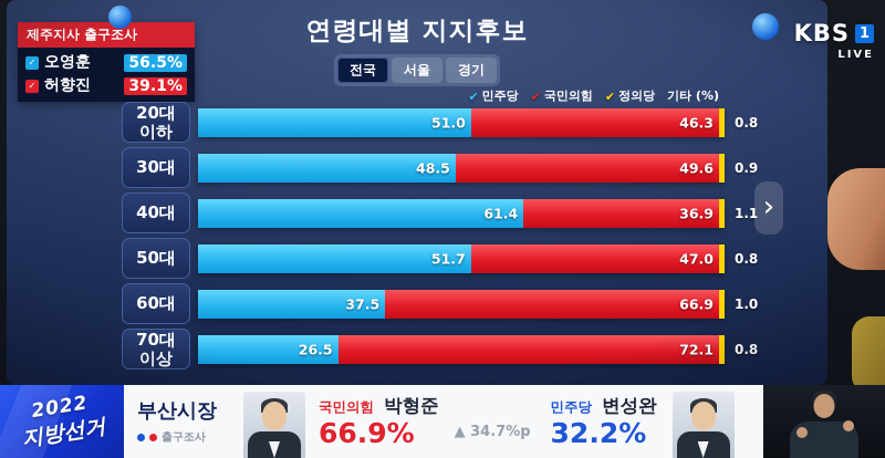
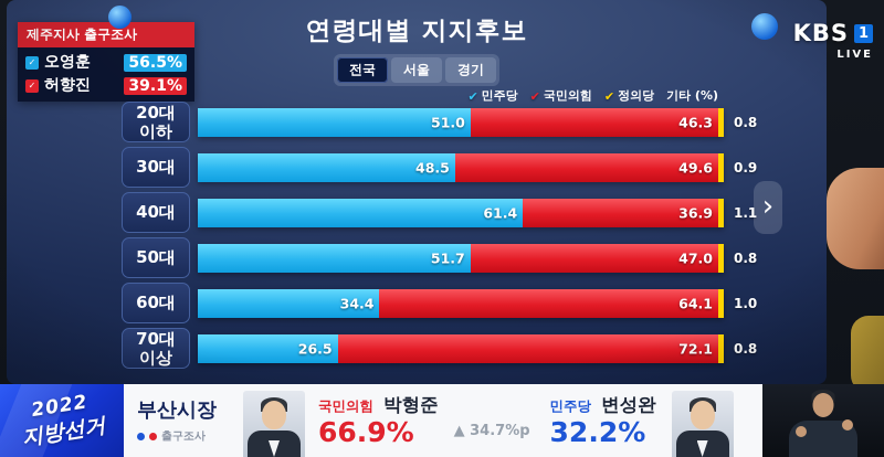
민주당/60대: 37.5 -> 34.4
국민의힘/60대: 66.9 -> 64.1
